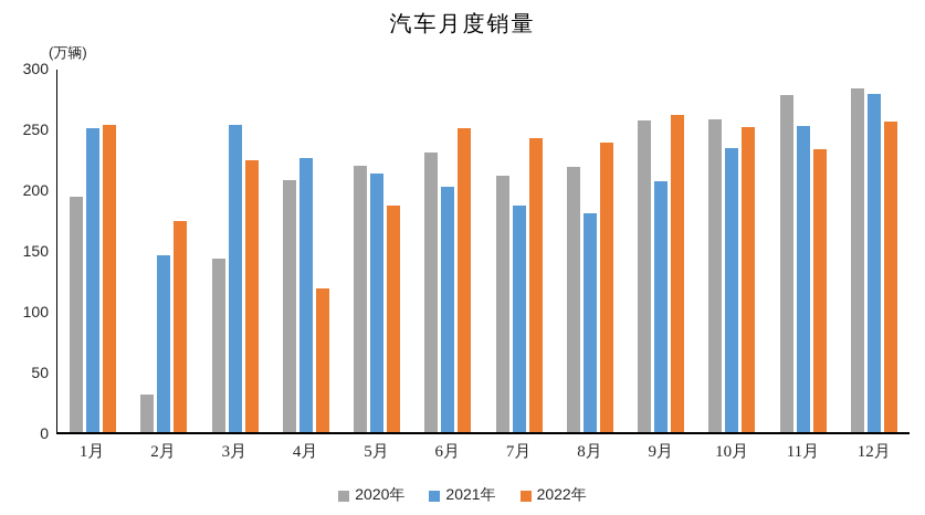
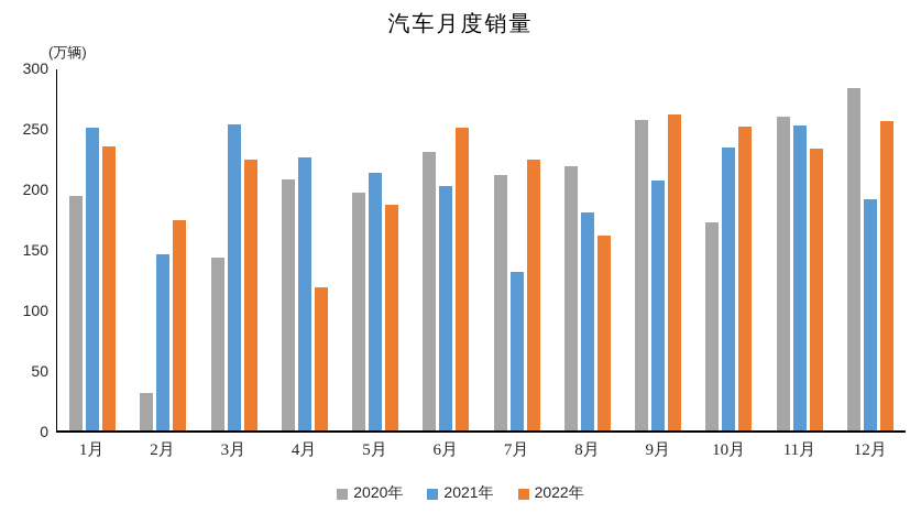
2022年/1月: 253 -> 235
2020年/5月: 219 -> 196
2021年/7月: 186 -> 131
2022年/7月: 242 -> 224
2022年/8月: 238 -> 161
2020年/10月: 257 -> 172
2020年/11月: 277 -> 259
2021年/12月: 279 -> 191
